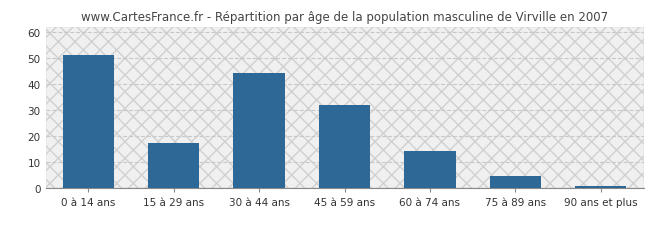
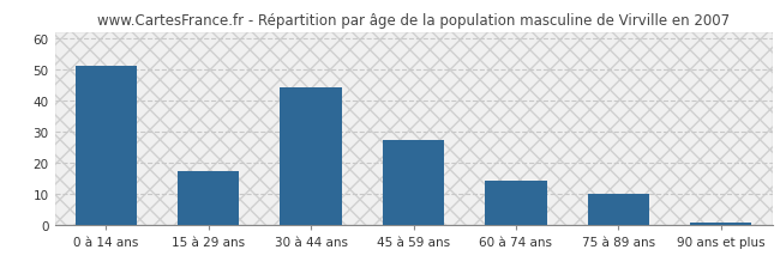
45 à 59 ans: 32.0 -> 27.0
75 à 89 ans: 4.5 -> 10.0
